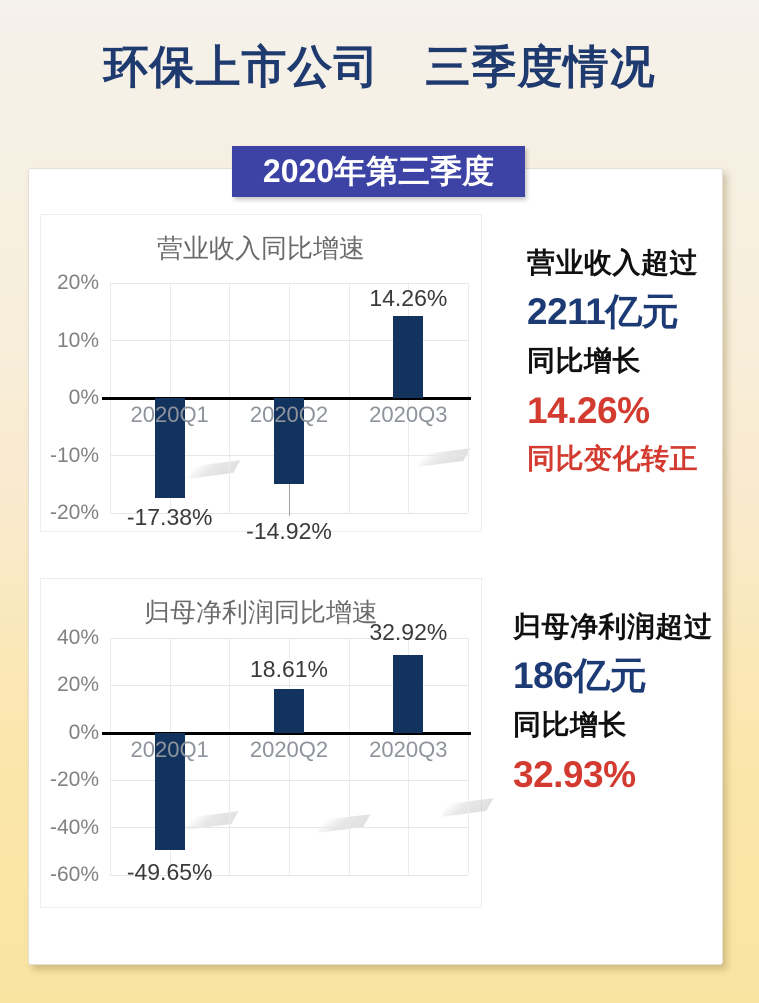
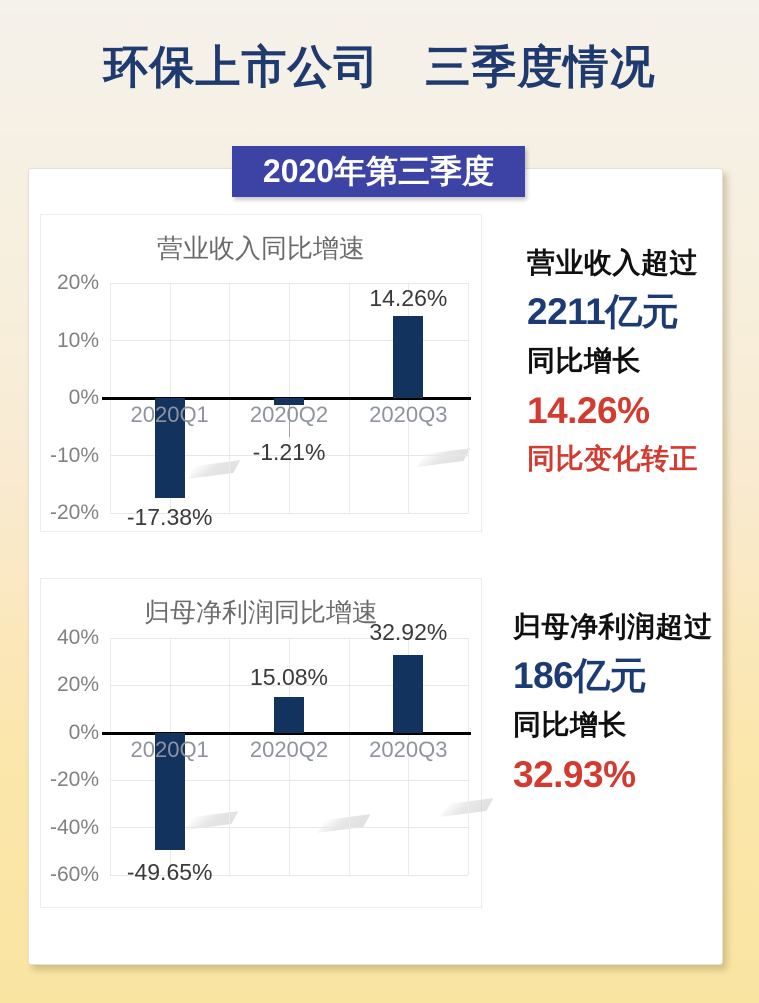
营业收入同比增速/2020Q2: -14.92% -> -1.21%
归母净利润同比增速/2020Q2: 18.61% -> 15.08%
